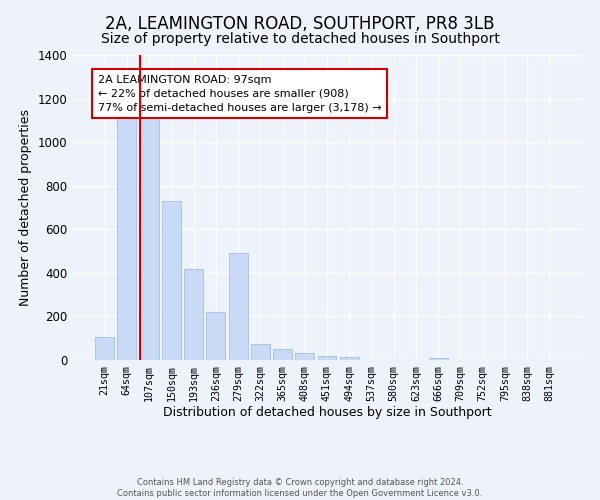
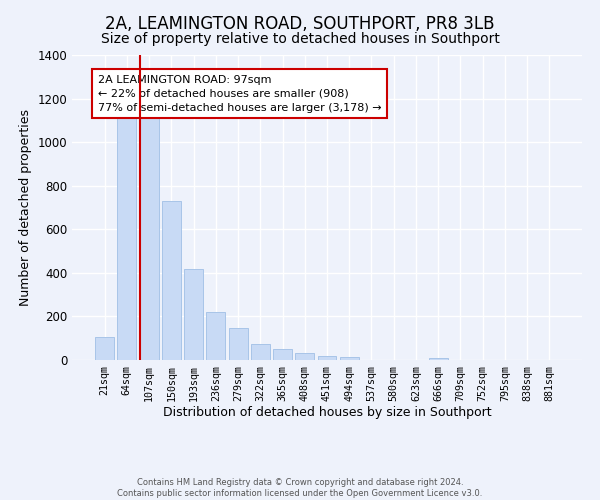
279sqm: 490 -> 148
